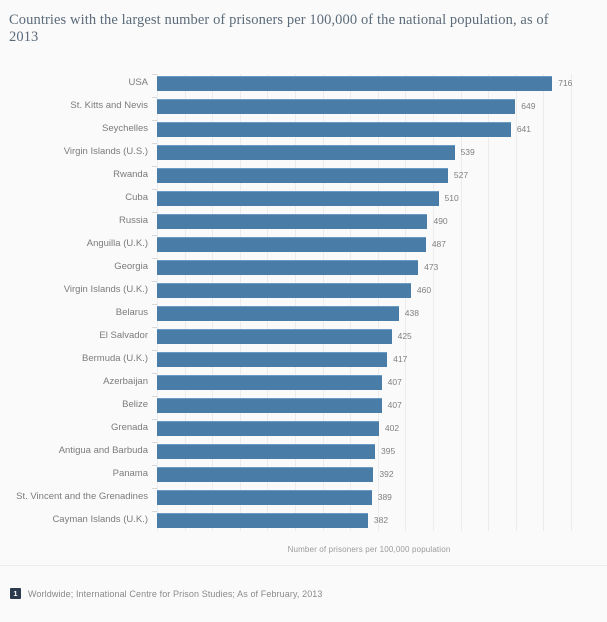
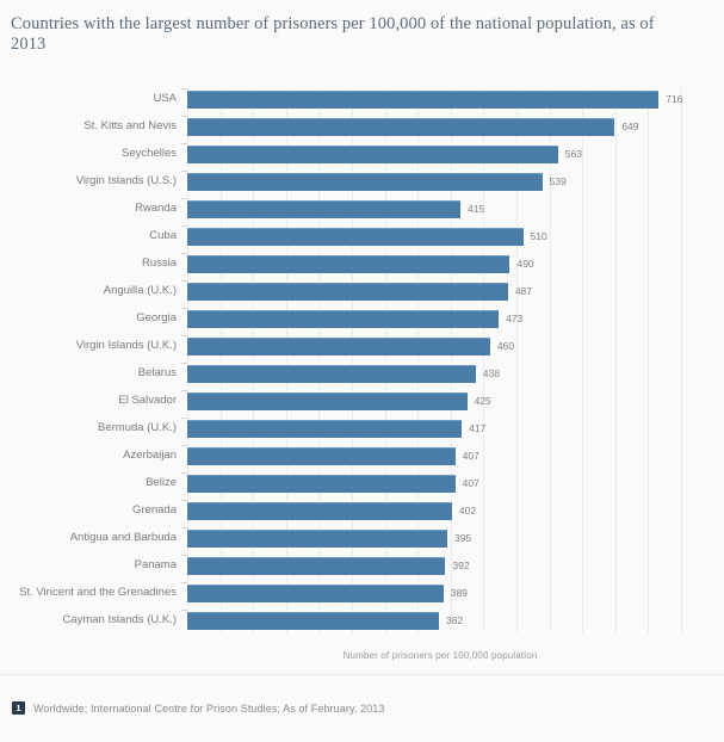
Seychelles: 641 -> 563
Rwanda: 527 -> 415
